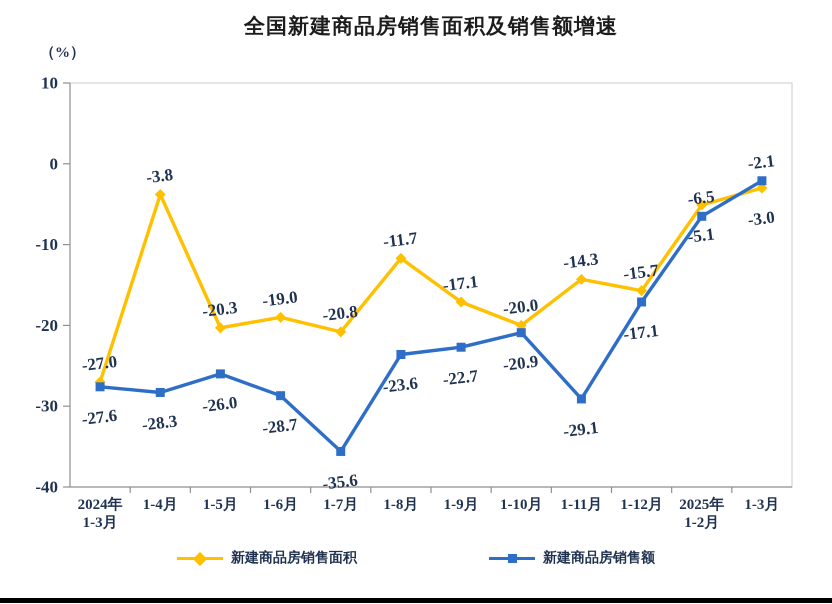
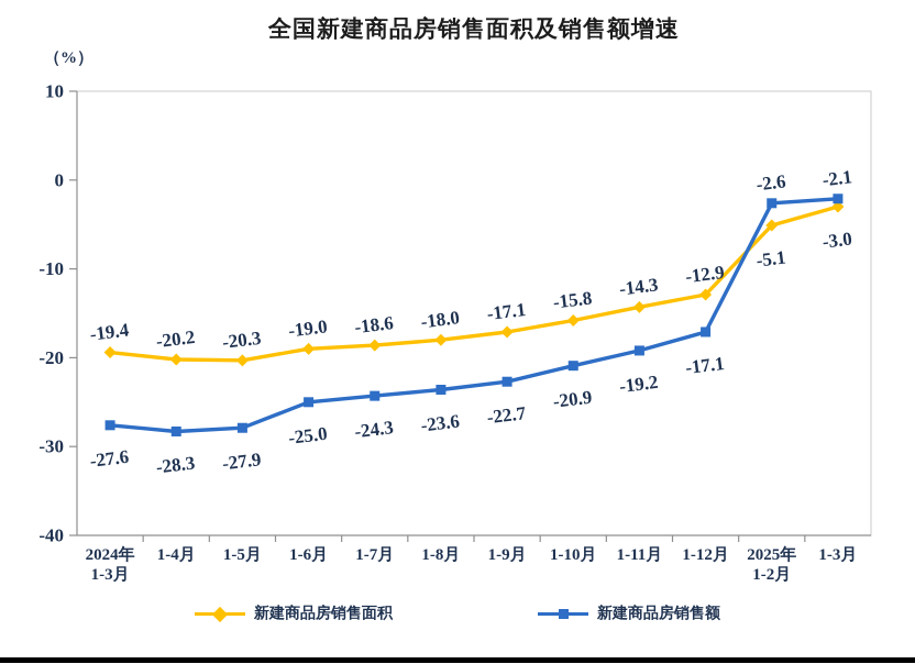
新建商品房销售面积/2024年 1-3月: -27.0 -> -19.4
新建商品房销售面积/1-4月: -3.8 -> -20.2
新建商品房销售额/1-5月: -26.0 -> -27.9
新建商品房销售额/1-6月: -28.7 -> -25.0
新建商品房销售面积/1-7月: -20.8 -> -18.6
新建商品房销售额/1-7月: -35.6 -> -24.3
新建商品房销售面积/1-8月: -11.7 -> -18.0
新建商品房销售面积/1-10月: -20.0 -> -15.8
新建商品房销售额/1-11月: -29.1 -> -19.2
新建商品房销售面积/1-12月: -15.7 -> -12.9
新建商品房销售额/2025年 1-2月: -6.5 -> -2.6
